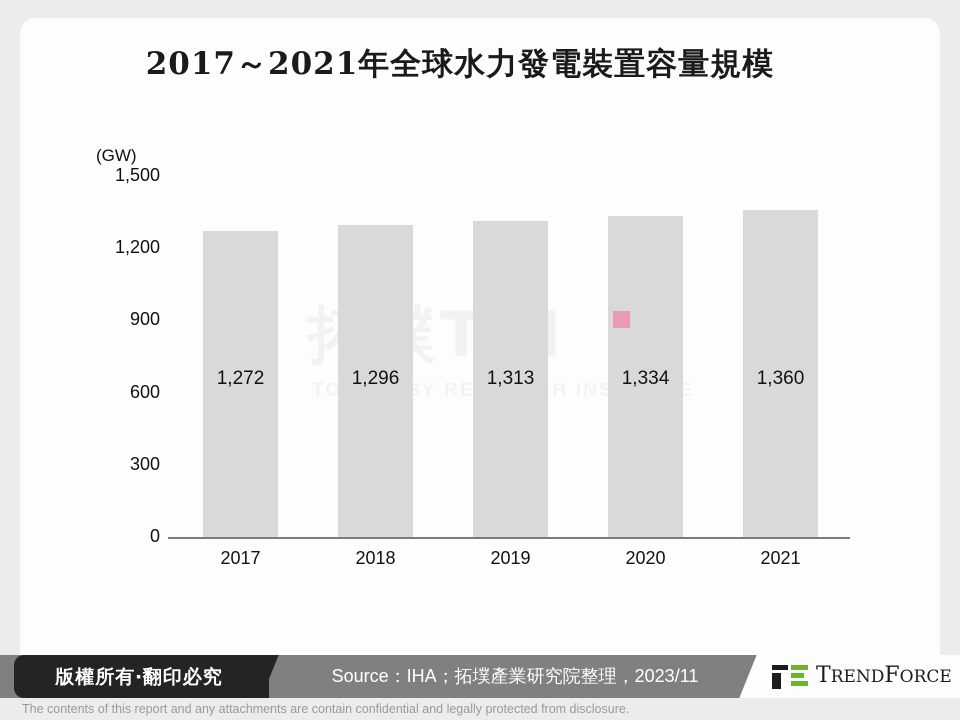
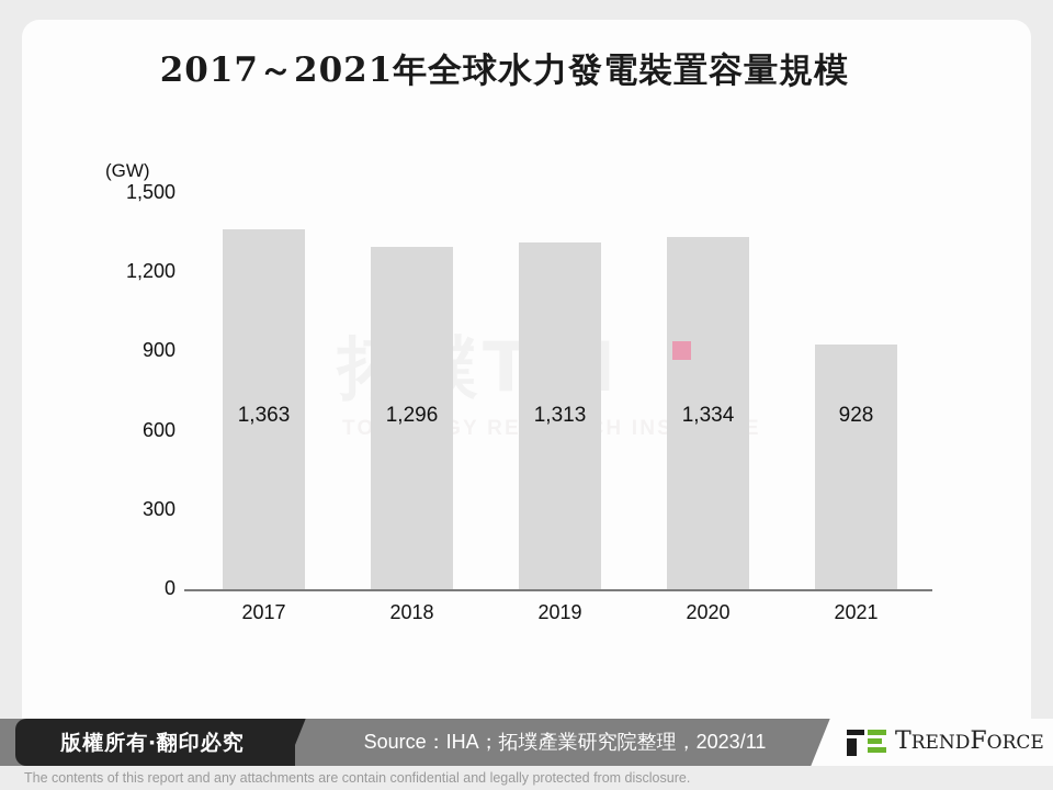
2017: 1,272 -> 1,363
2021: 1,360 -> 928
